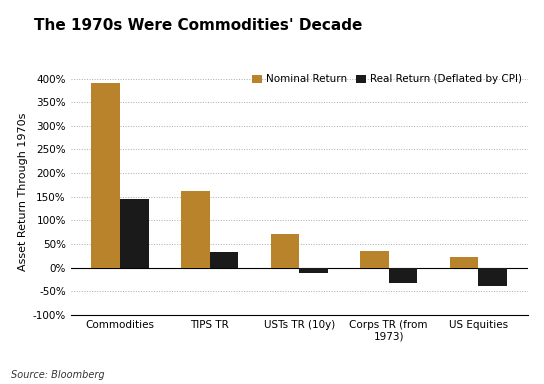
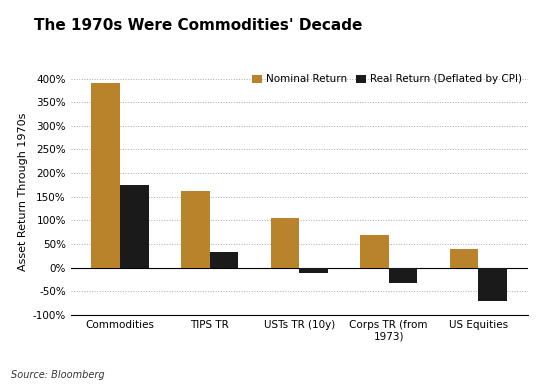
Real Return (Deflated by CPI)/Commodities: 145% -> 175%
Nominal Return/USTs TR (10y): 72% -> 105%
Nominal Return/Corps TR (from 1973): 35% -> 70%
Nominal Return/US Equities: 22% -> 40%
Real Return (Deflated by CPI)/US Equities: -38% -> -70%
